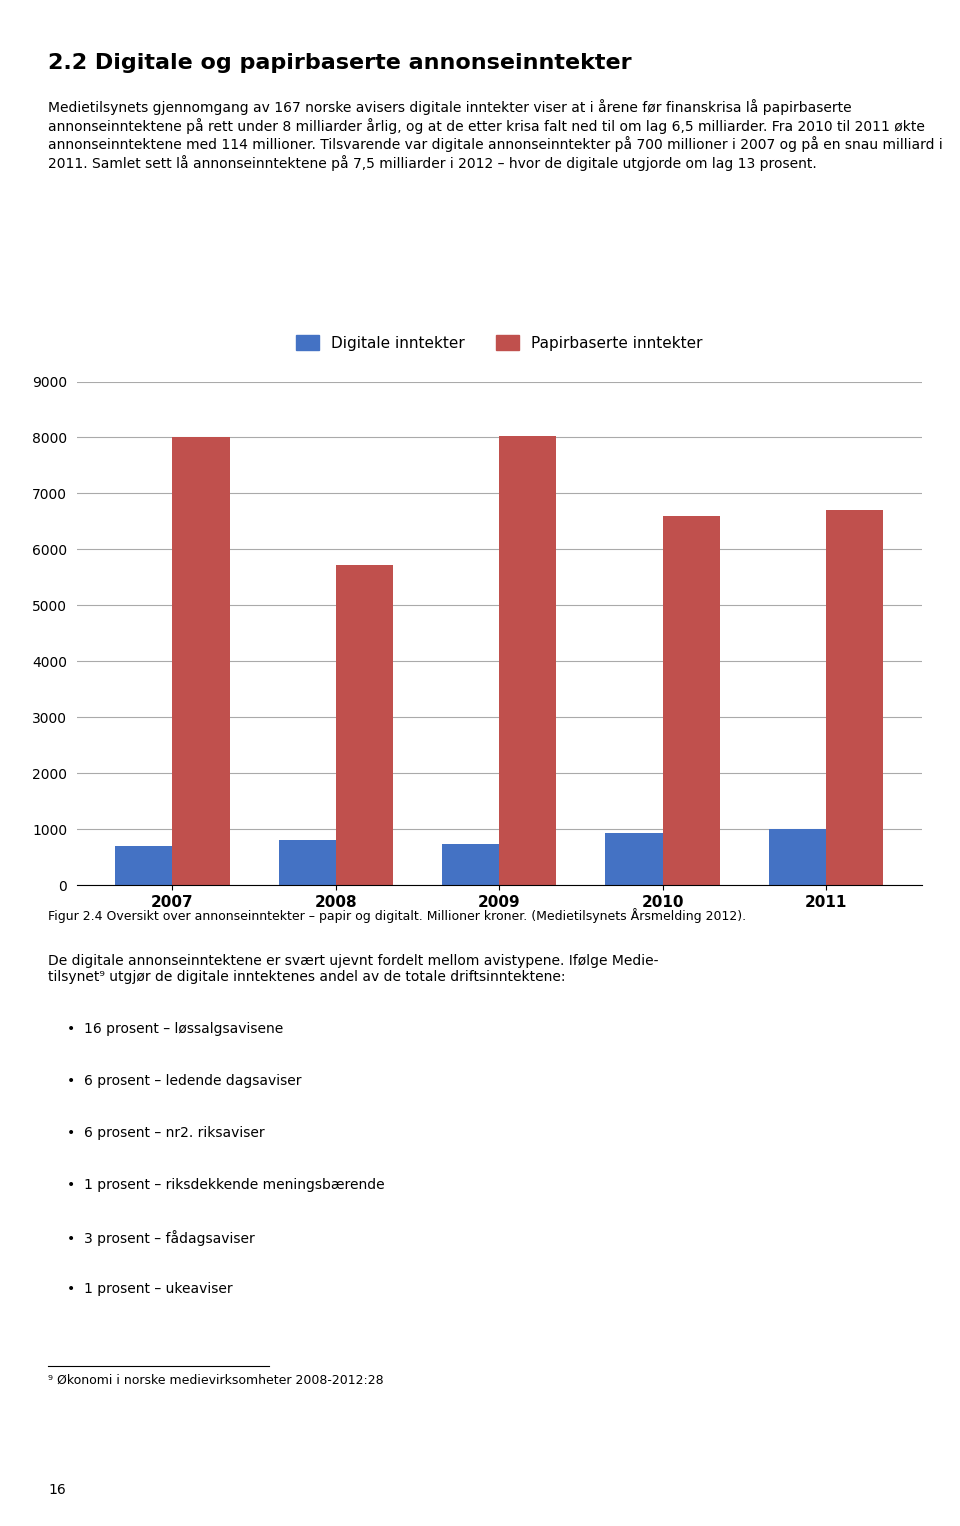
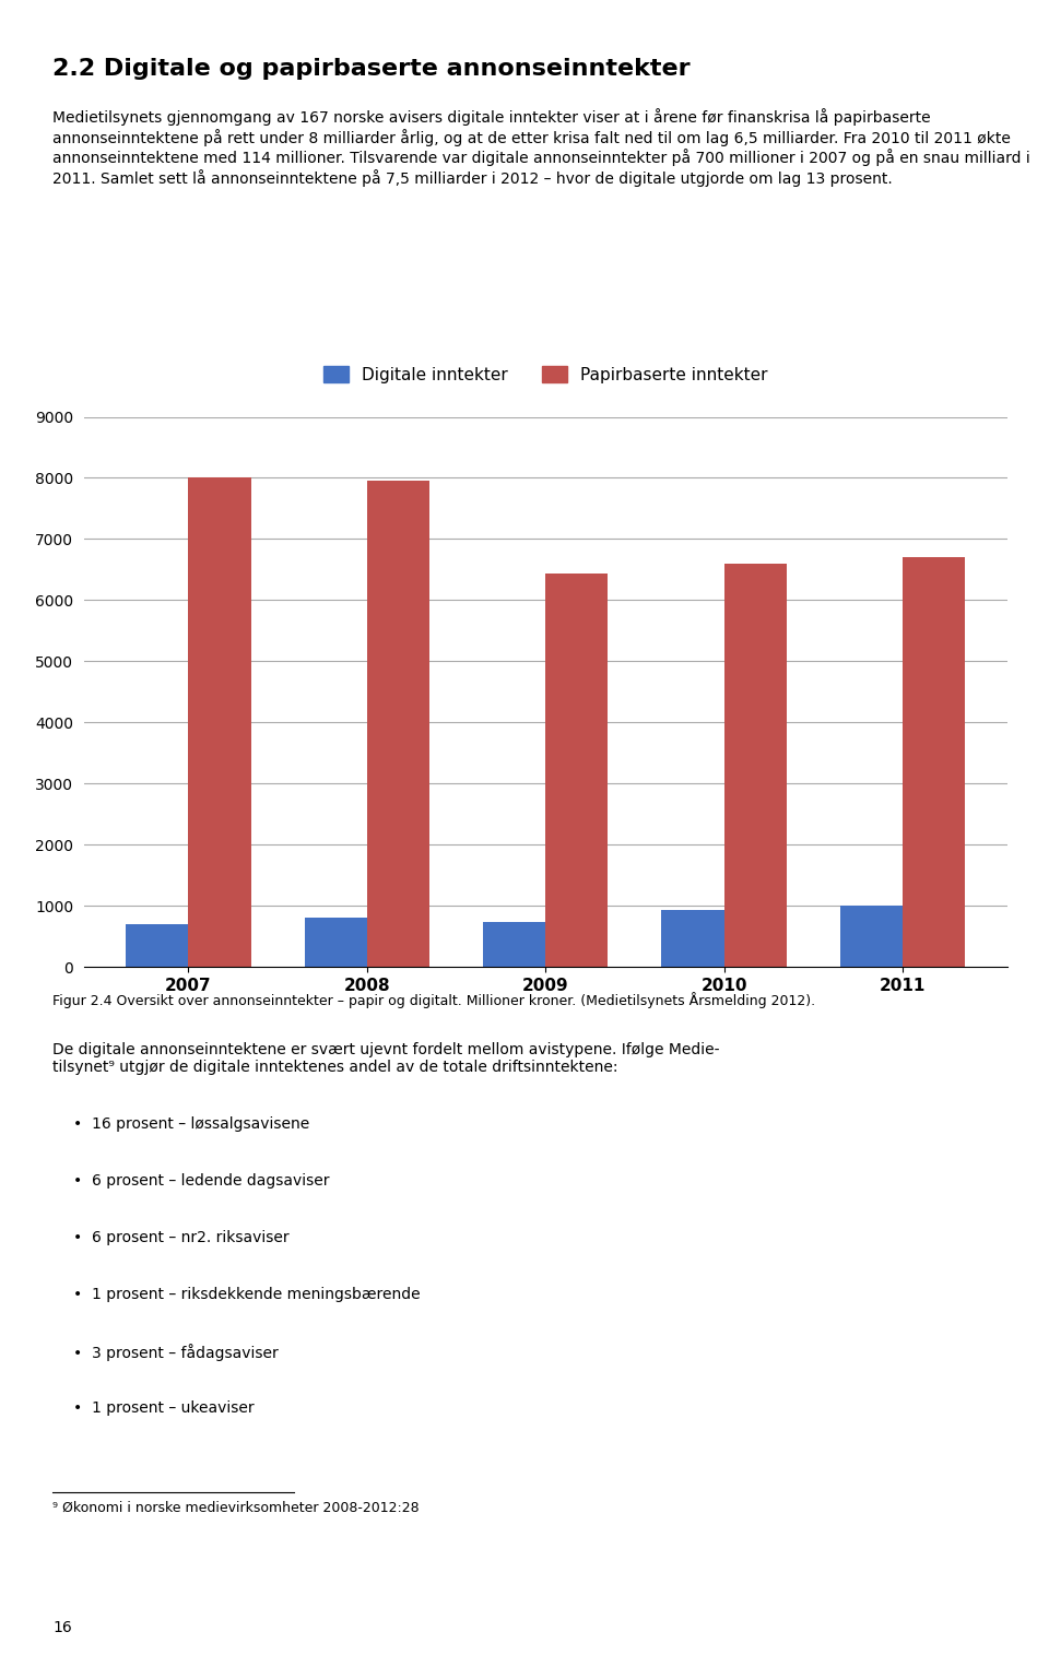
Papirbaserte inntekter/2008: 5720 -> 7950
Papirbaserte inntekter/2009: 8020 -> 6430
